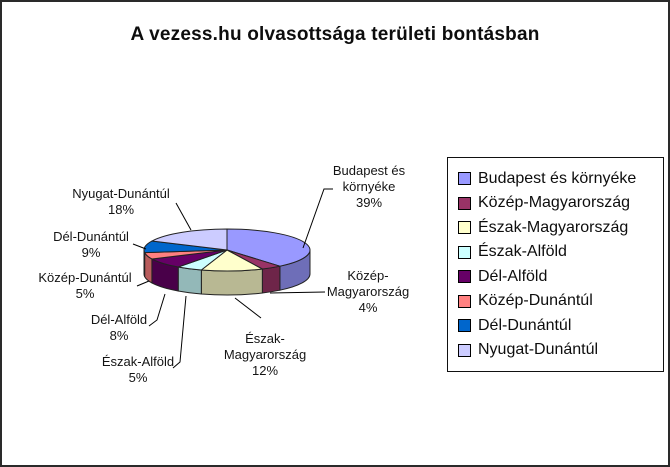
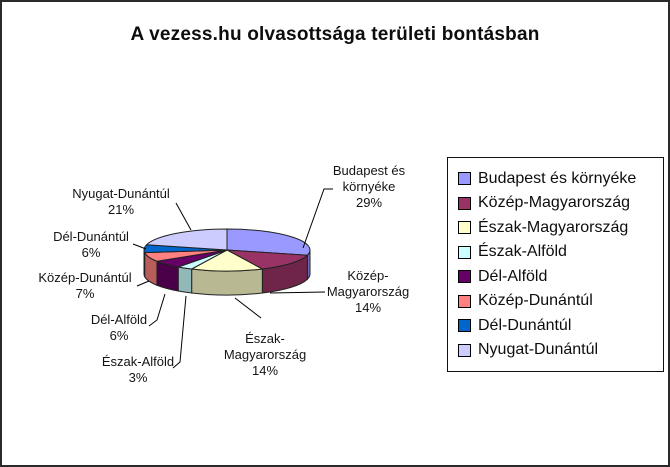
Budapest és környéke: 39% -> 29%
Közép-Magyarország: 4% -> 14%
Észak-Magyarország: 12% -> 14%
Észak-Alföld: 5% -> 3%
Dél-Alföld: 8% -> 6%
Közép-Dunántúl: 5% -> 7%
Dél-Dunántúl: 9% -> 6%
Nyugat-Dunántúl: 18% -> 21%
